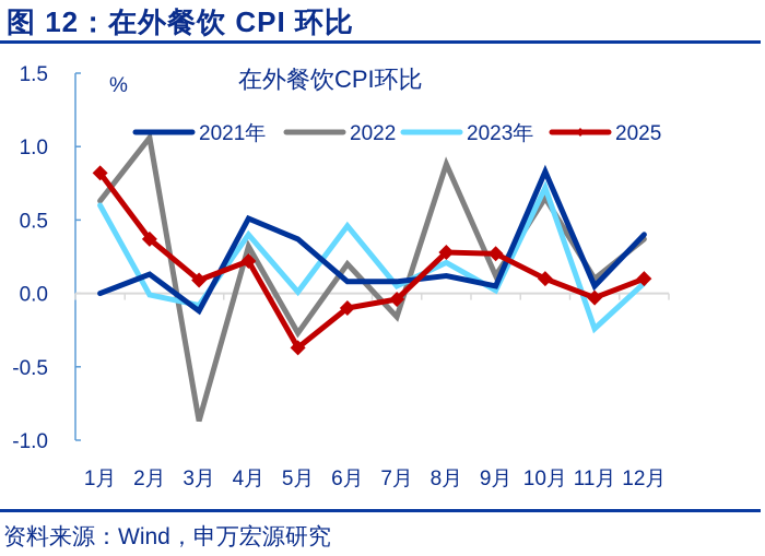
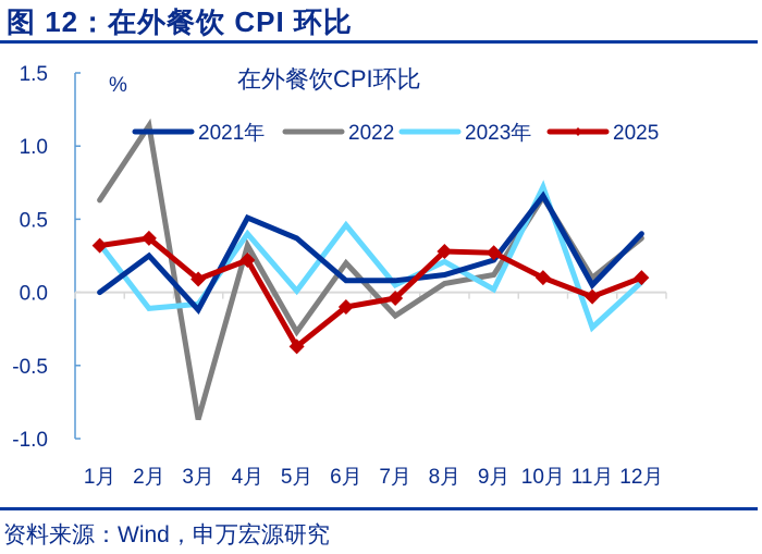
2023年/1月: 0.60 -> 0.33
2025/1月: 0.82 -> 0.32
2021年/2月: 0.13 -> 0.25
2022/2月: 1.06 -> 1.14
2023年/2月: -0.01 -> -0.11
2022/8月: 0.88 -> 0.06
2021年/9月: 0.05 -> 0.22
2021年/10月: 0.83 -> 0.66
